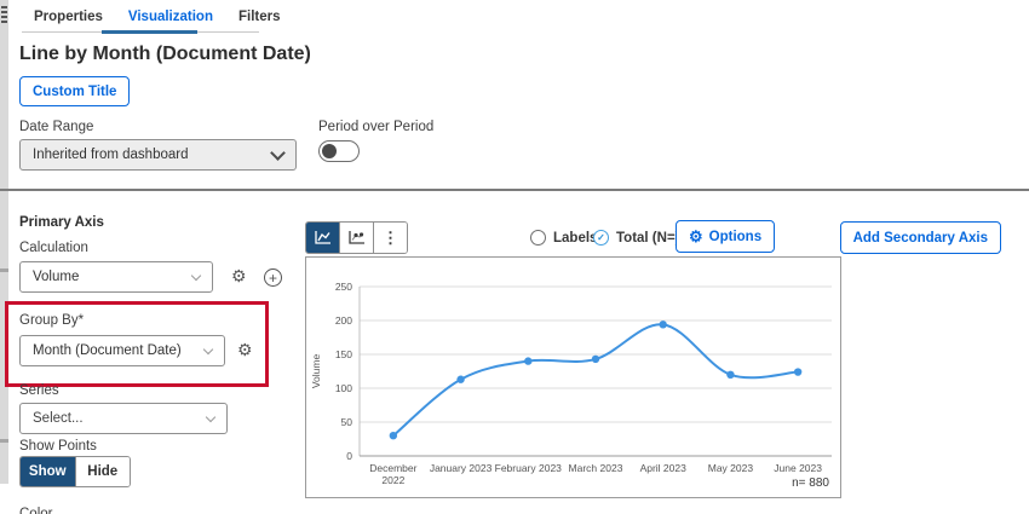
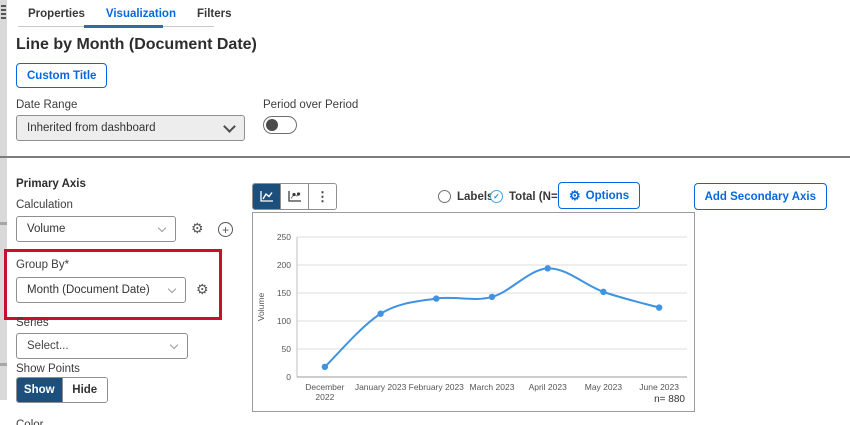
December 2022: 30 -> 20
May 2023: 120 -> 150
